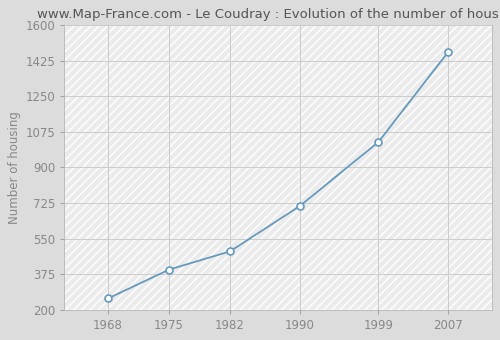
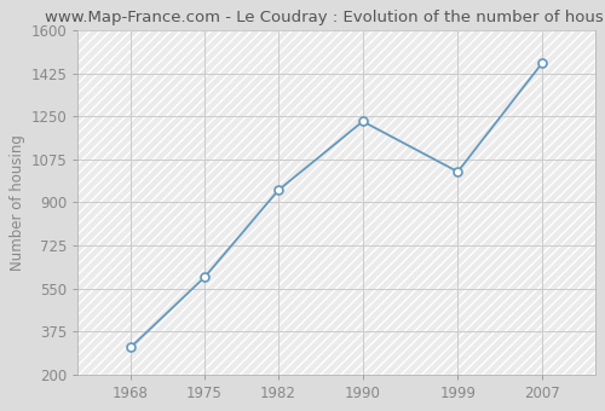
1968: 255 -> 310
1975: 397 -> 595
1982: 487 -> 950
1990: 710 -> 1230
